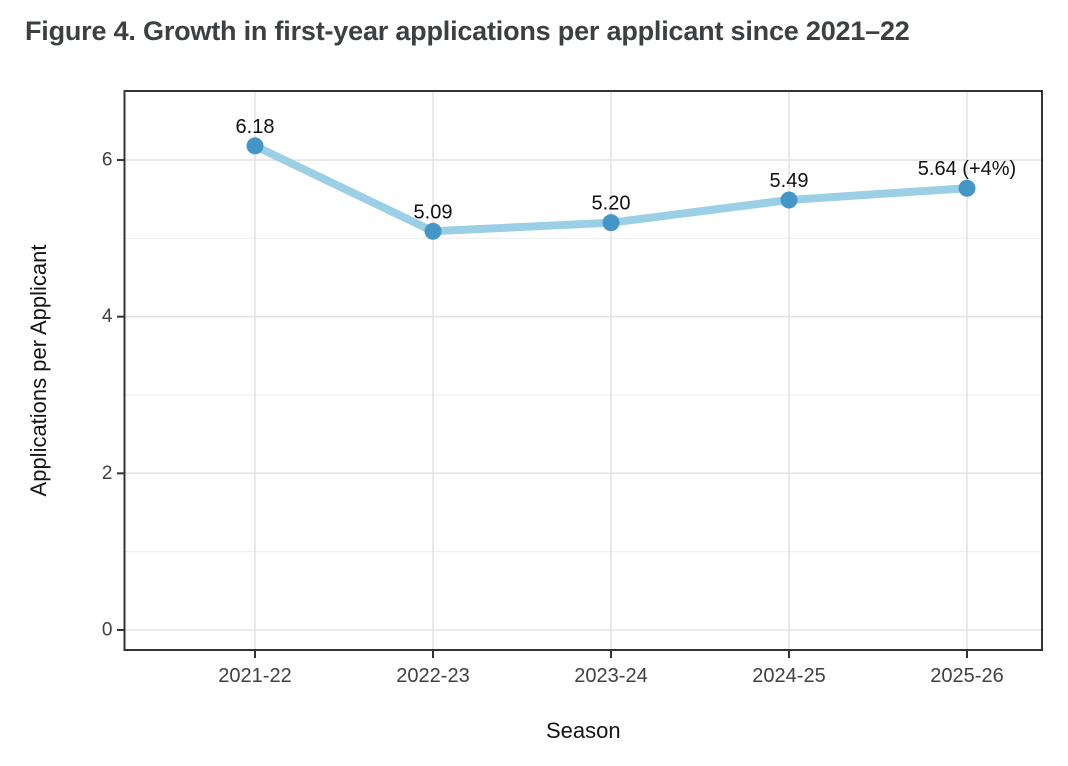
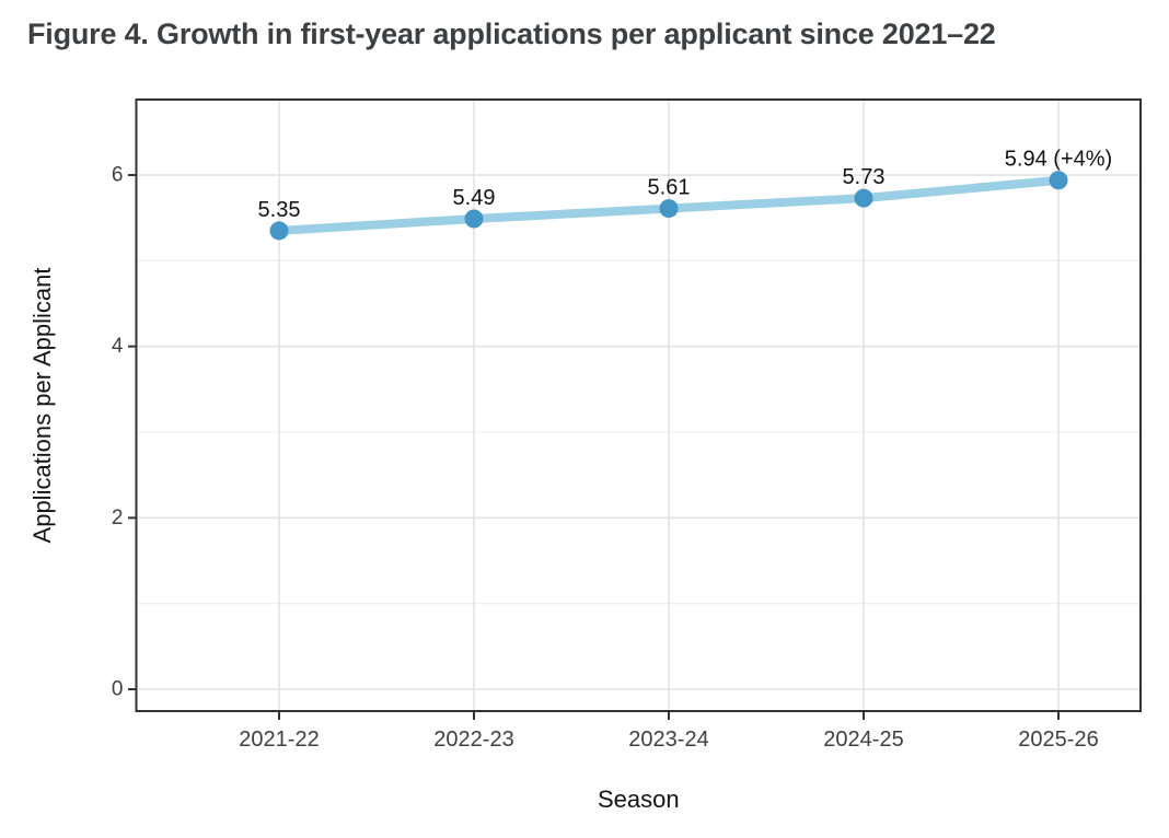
2021-22: 6.18 -> 5.35
2022-23: 5.09 -> 5.49
2023-24: 5.20 -> 5.61
2024-25: 5.49 -> 5.73
2025-26: 5.64 -> 5.94
